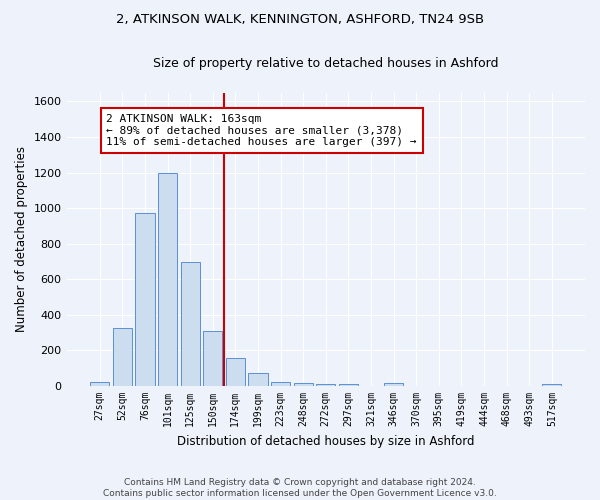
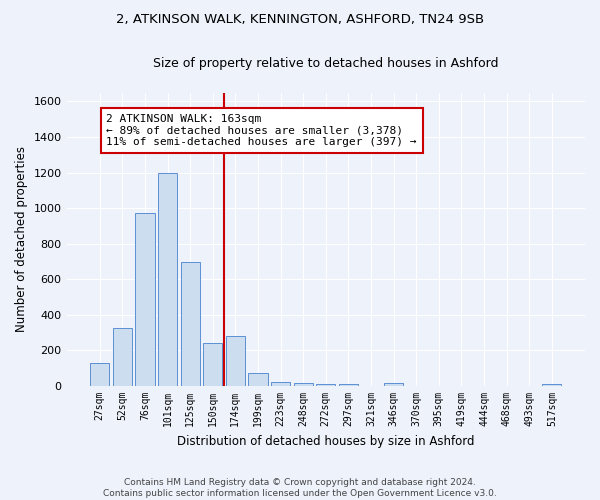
27sqm: 20 -> 130
150sqm: 310 -> 240
174sqm: 160 -> 280
